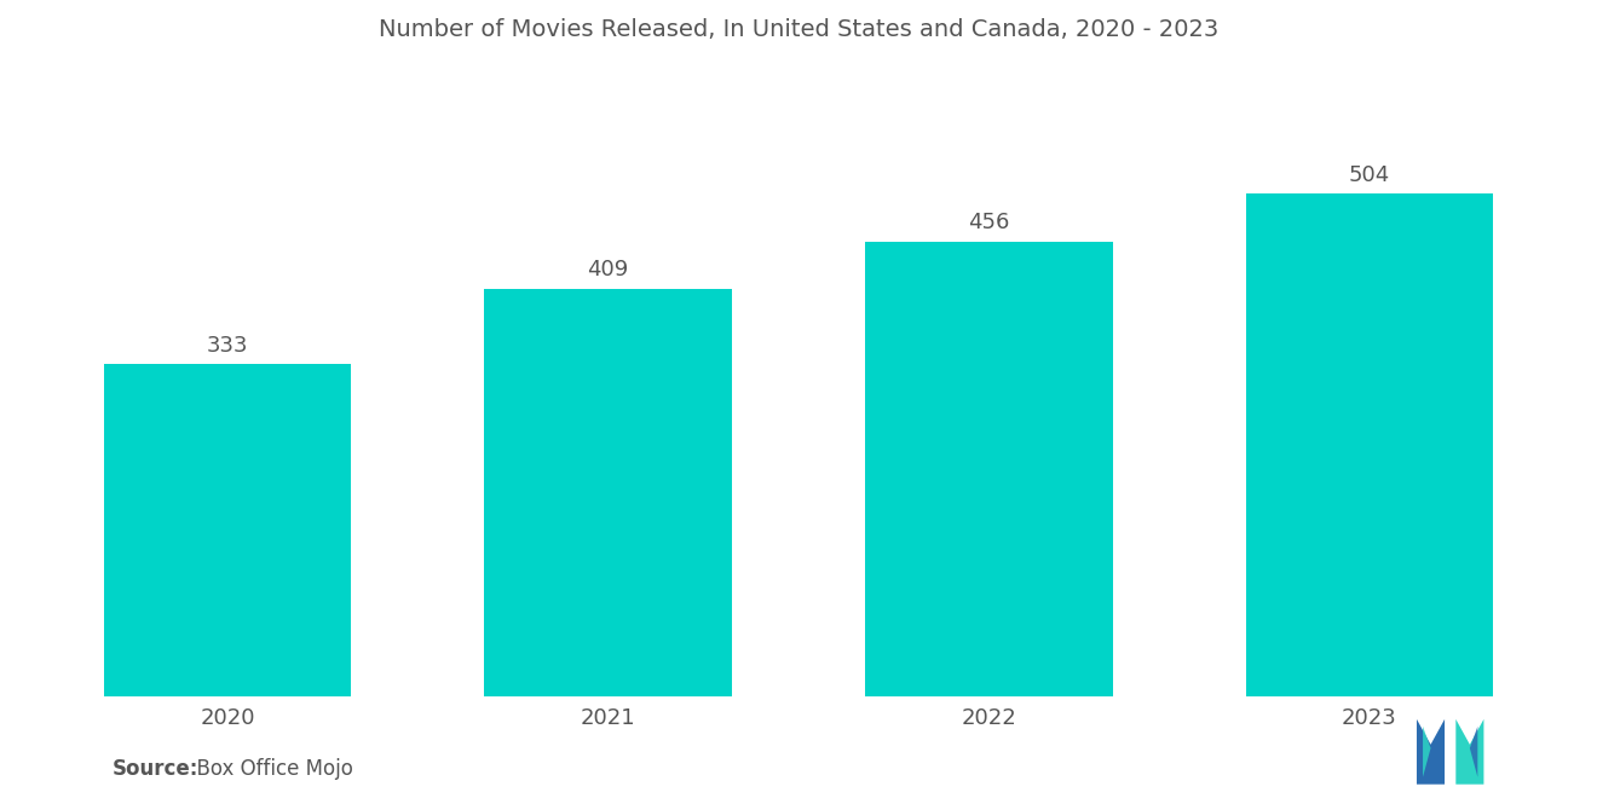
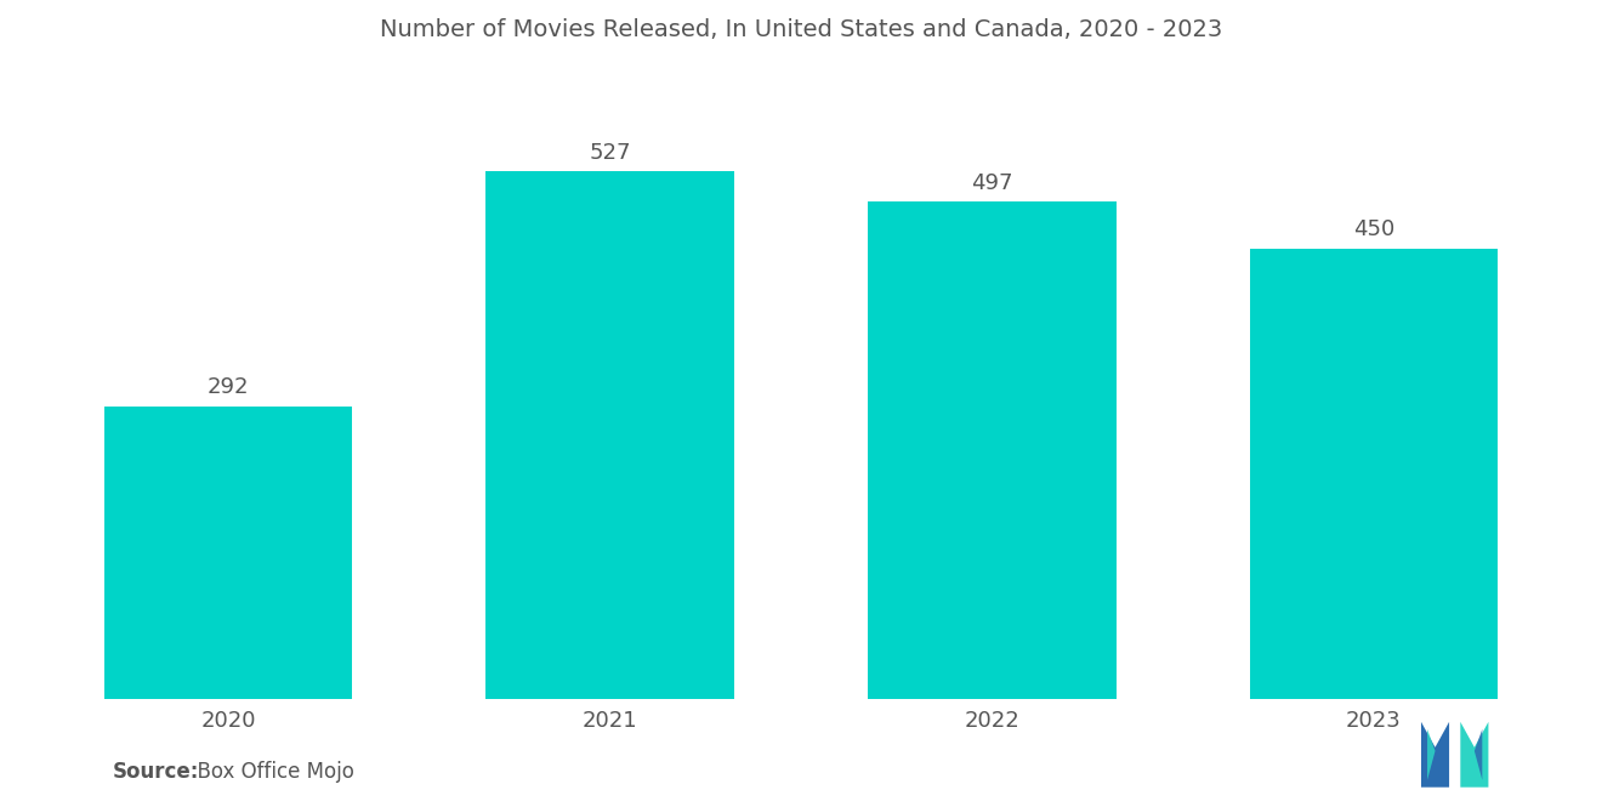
2020: 333 -> 292
2021: 409 -> 527
2022: 456 -> 497
2023: 504 -> 450
